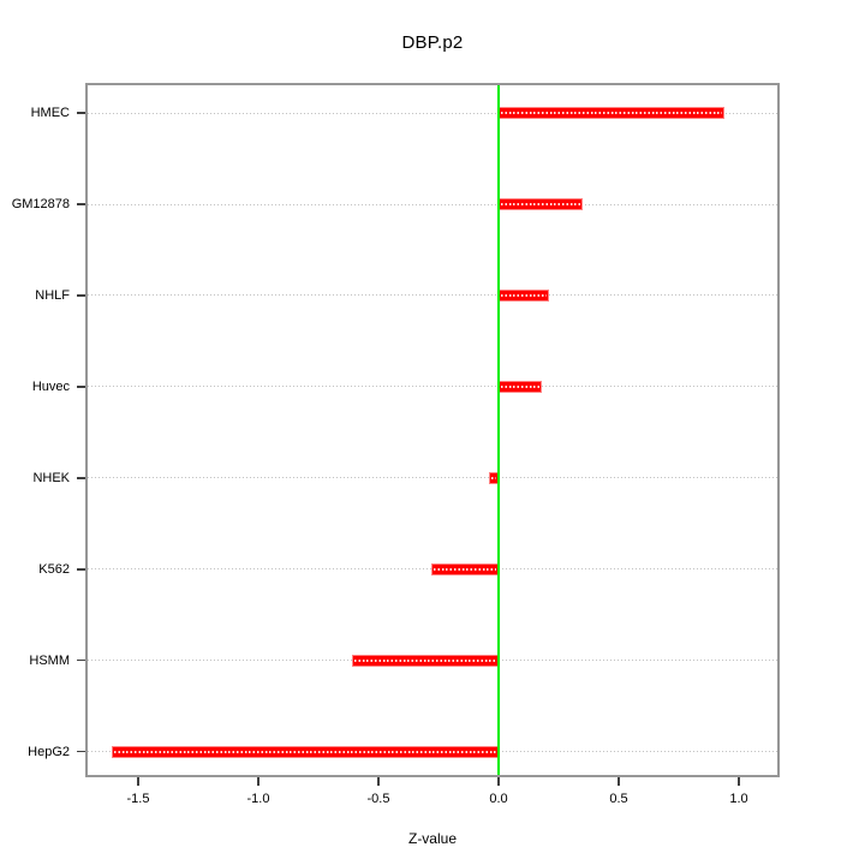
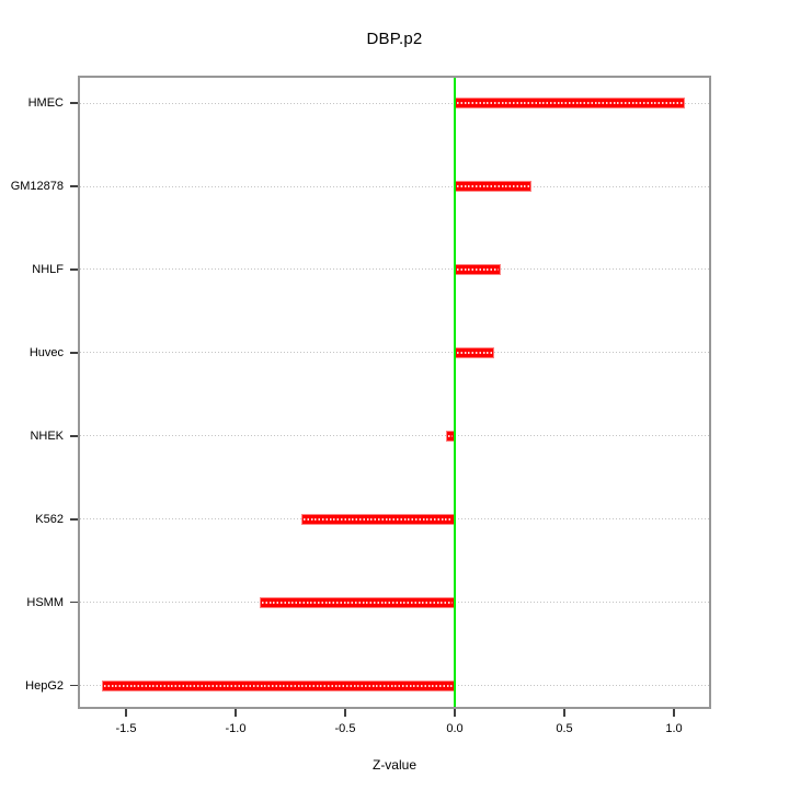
HMEC: 0.94 -> 1.05
K562: -0.28 -> -0.70
HSMM: -0.61 -> -0.89
